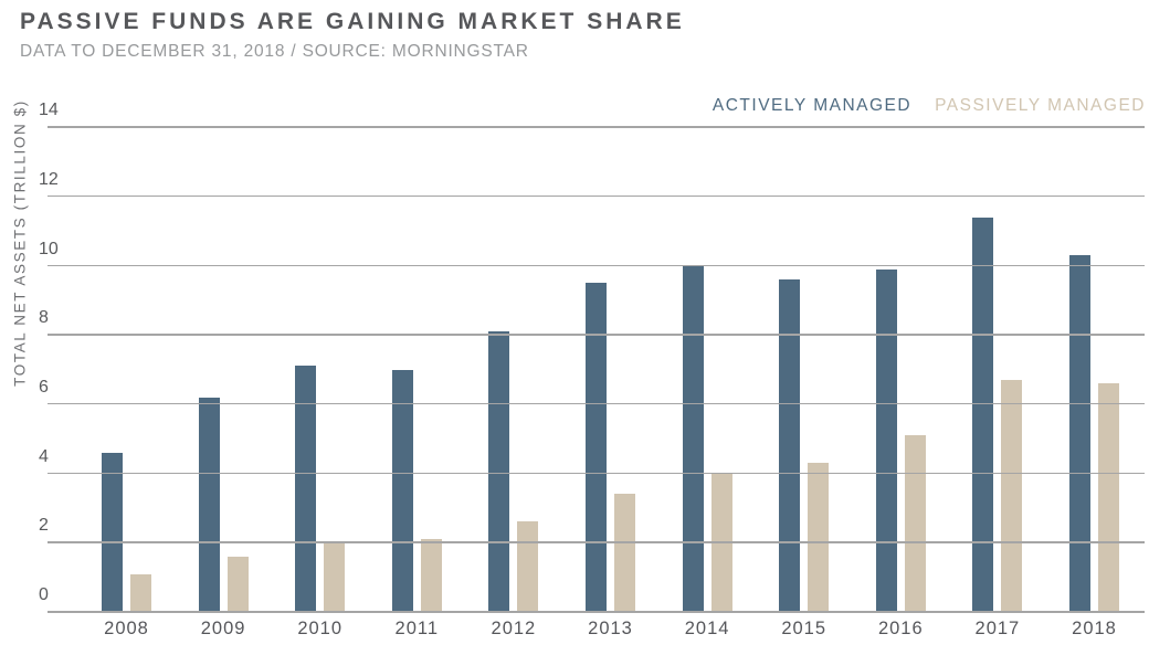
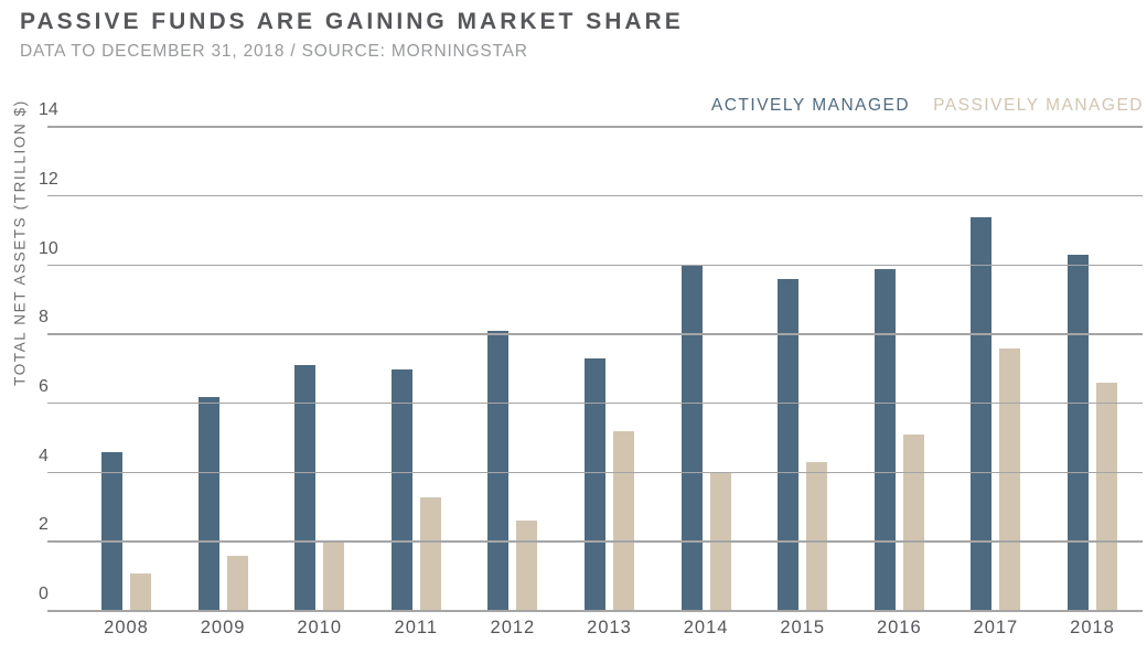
PASSIVELY MANAGED/2011: 2.1 -> 3.3
ACTIVELY MANAGED/2013: 9.5 -> 7.3
PASSIVELY MANAGED/2013: 3.4 -> 5.2
PASSIVELY MANAGED/2017: 6.7 -> 7.6
